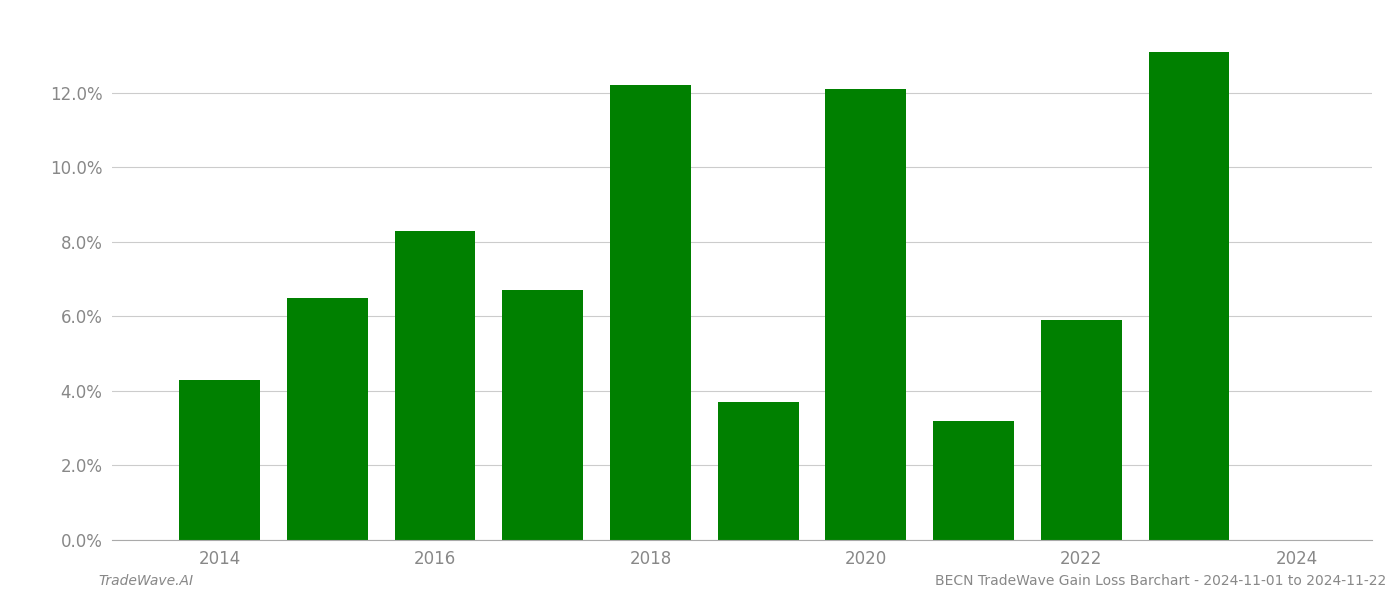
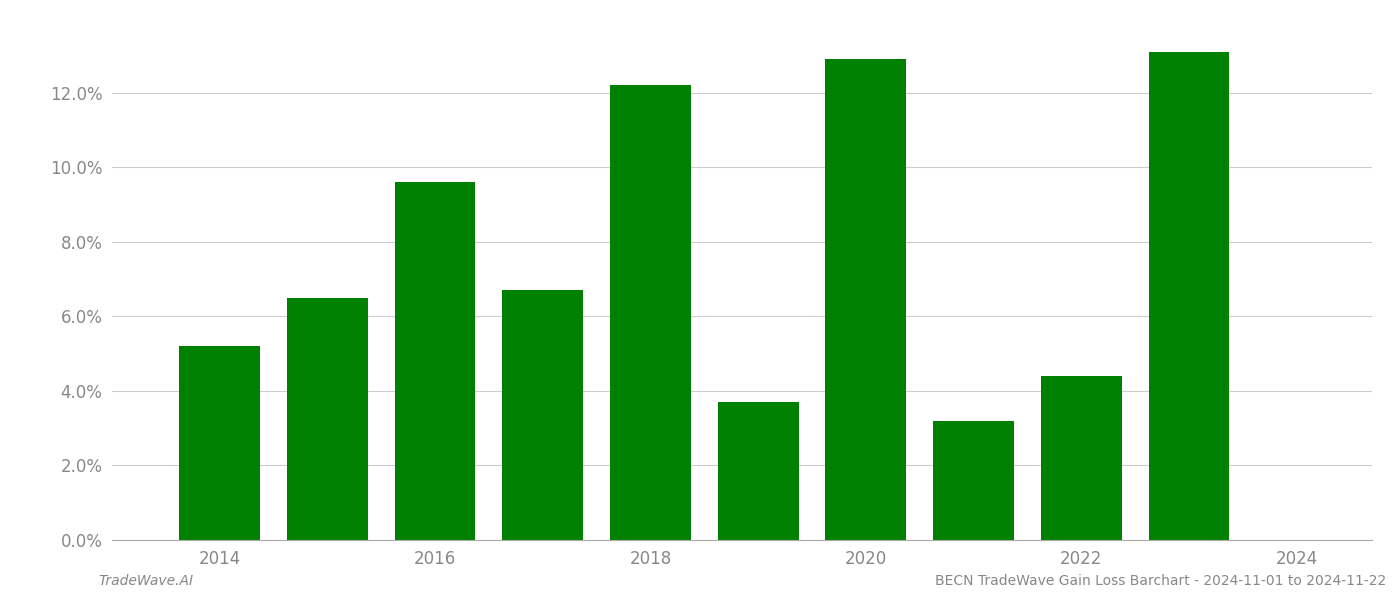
2014: 4.3% -> 5.2%
2016: 8.3% -> 9.6%
2020: 12.1% -> 12.9%
2022: 5.9% -> 4.4%
